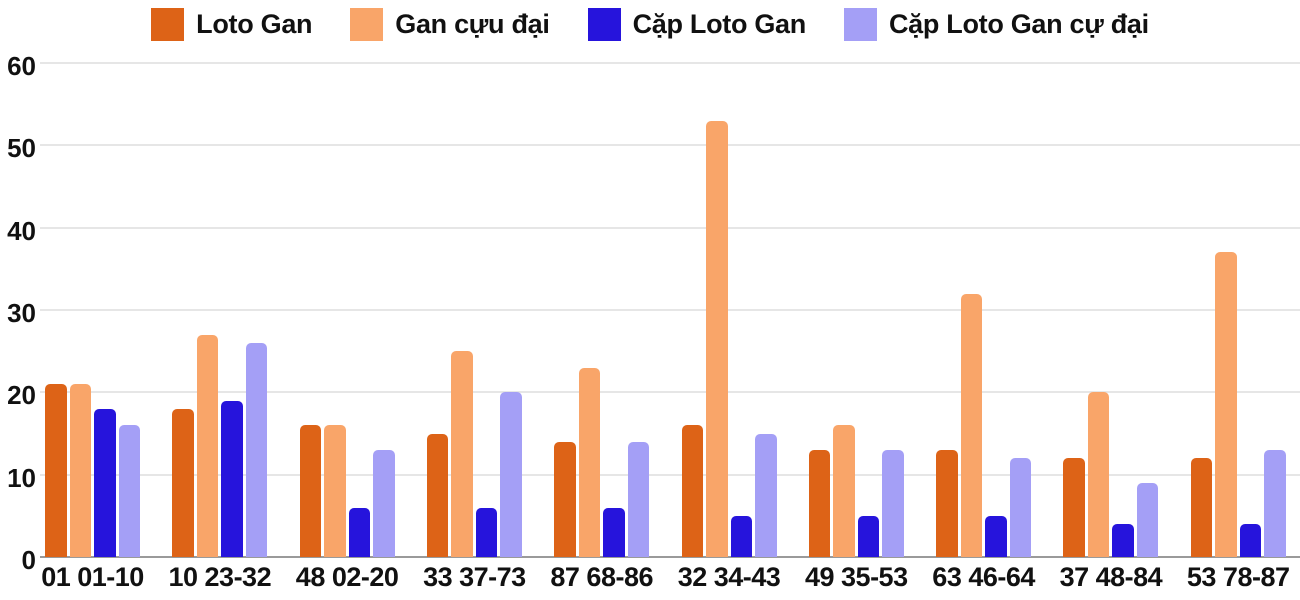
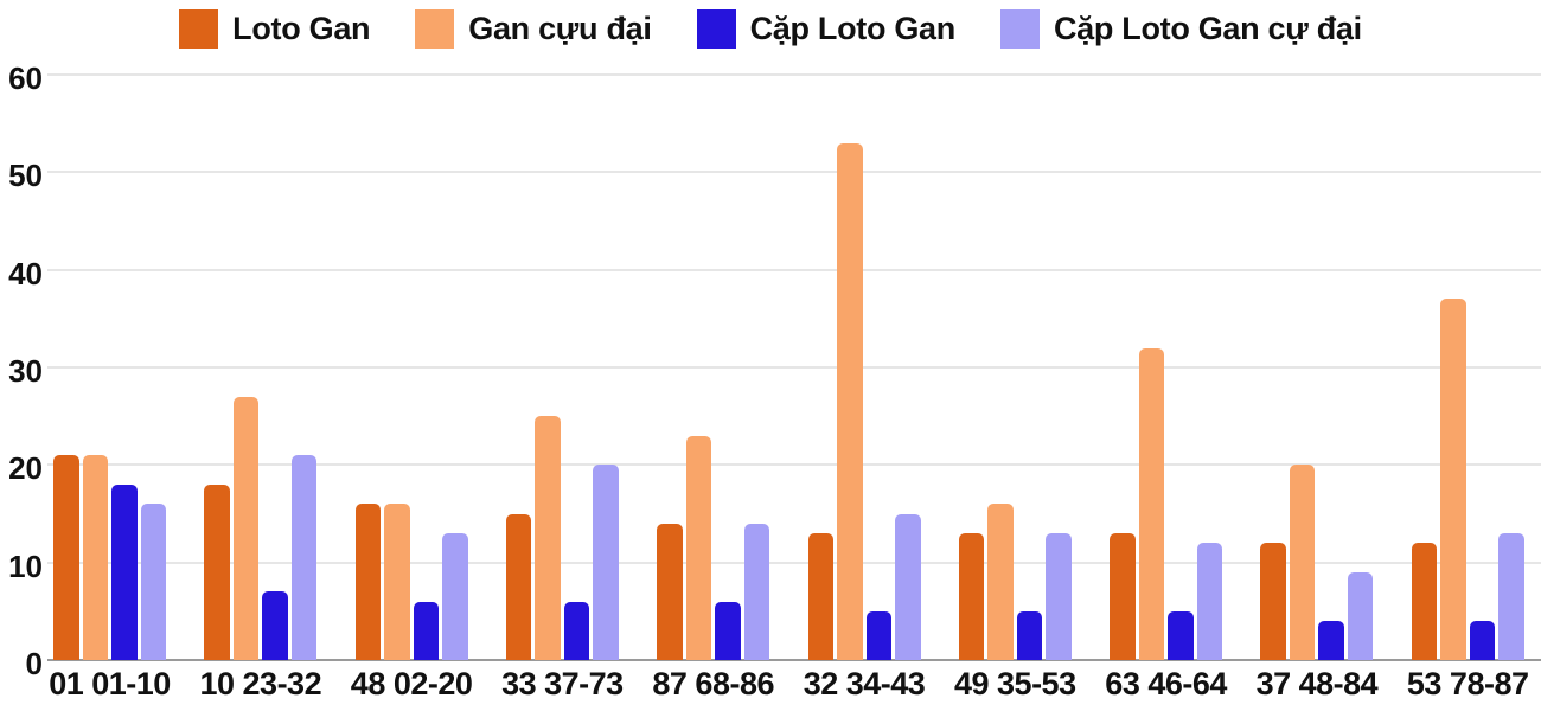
Cặp Loto Gan/10 23-32: 19 -> 7
Cặp Loto Gan cự đại/10 23-32: 26 -> 21
Loto Gan/32 34-43: 16 -> 13
